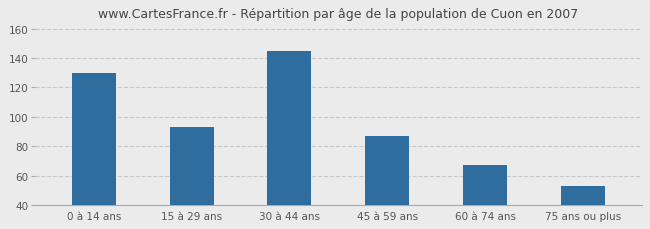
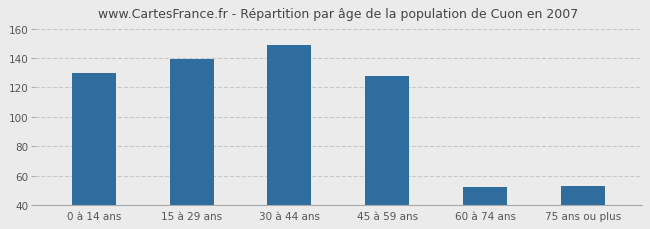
15 à 29 ans: 93 -> 139
30 à 44 ans: 145 -> 149
45 à 59 ans: 87 -> 128
60 à 74 ans: 67 -> 52
